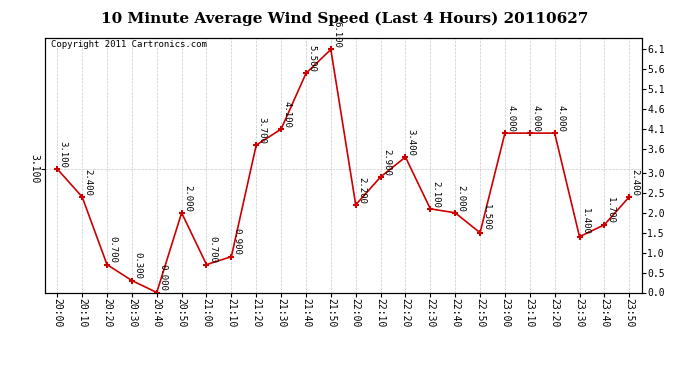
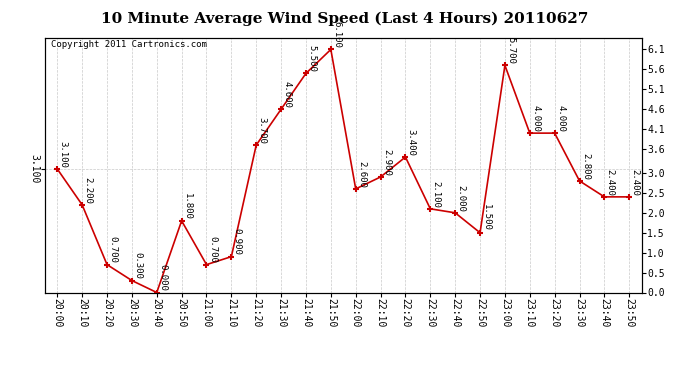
20:10: 2.400 -> 2.200
20:50: 2.000 -> 1.800
21:30: 4.100 -> 4.600
22:00: 2.200 -> 2.600
23:00: 4.000 -> 5.700
23:30: 1.400 -> 2.800
23:40: 1.700 -> 2.400
